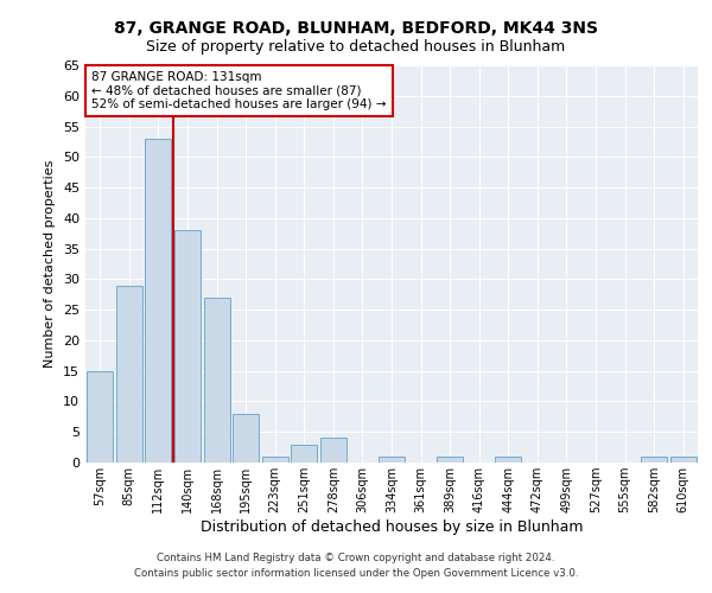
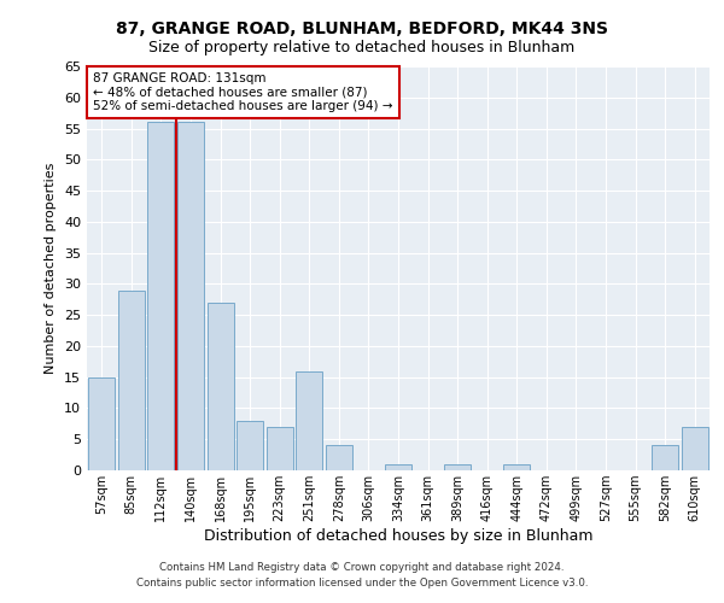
112sqm: 53 -> 56
140sqm: 38 -> 56
223sqm: 1 -> 7
251sqm: 3 -> 16
582sqm: 1 -> 4
610sqm: 1 -> 7
